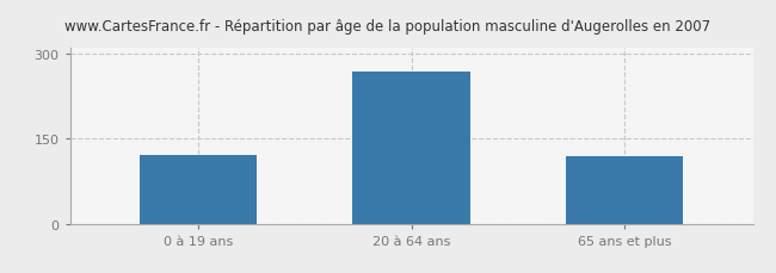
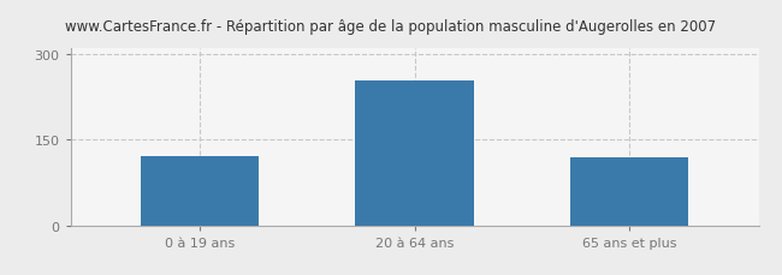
20 à 64 ans: 268 -> 255
